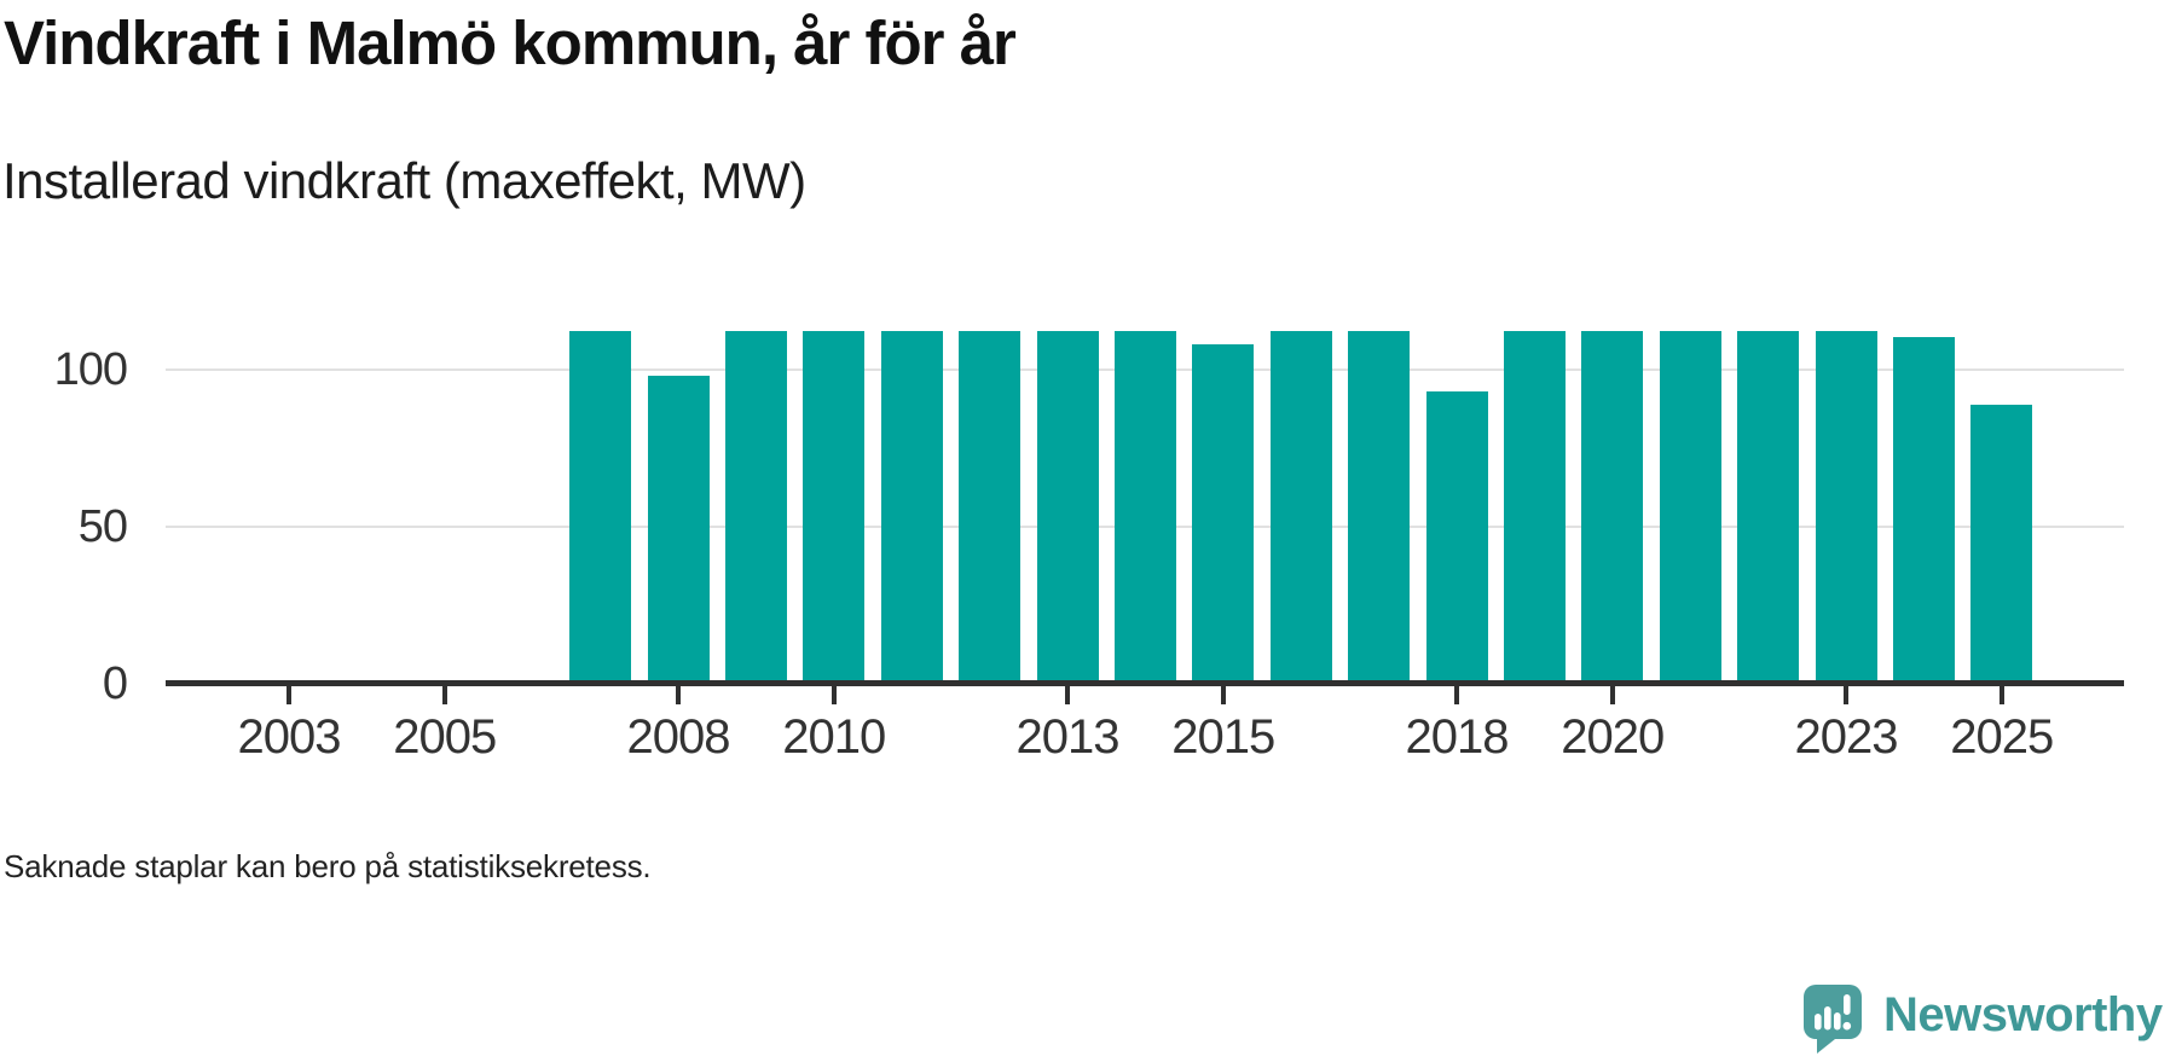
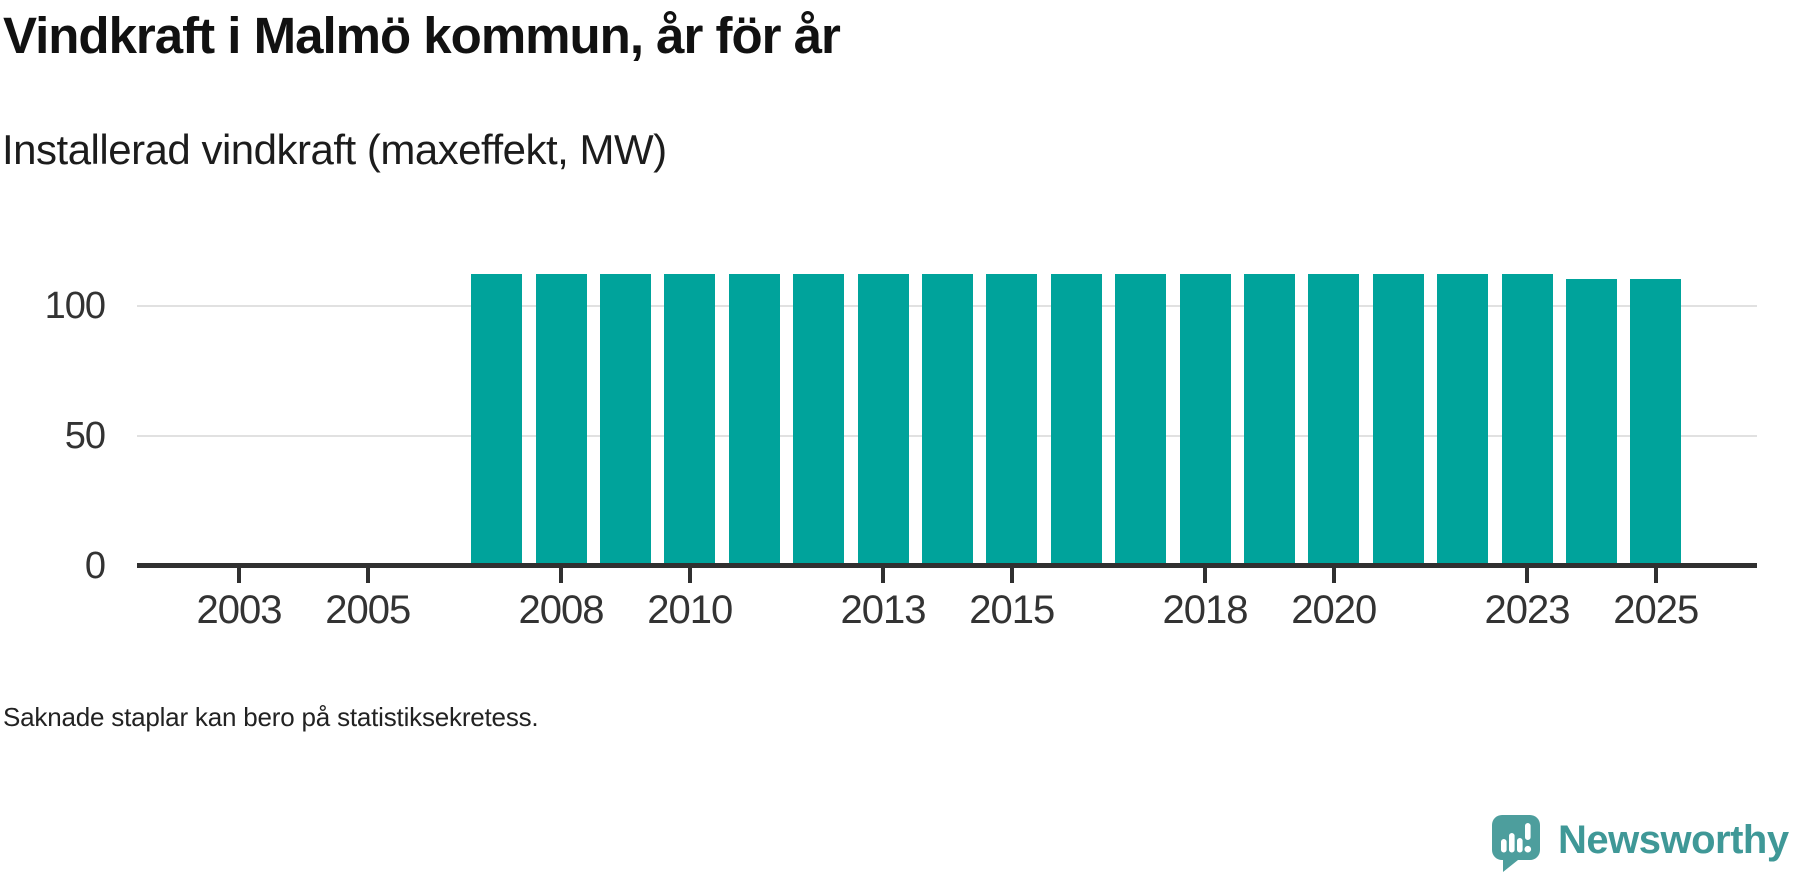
2008: 98 -> 112
2015: 108 -> 112
2018: 93 -> 112
2025: 89 -> 110
